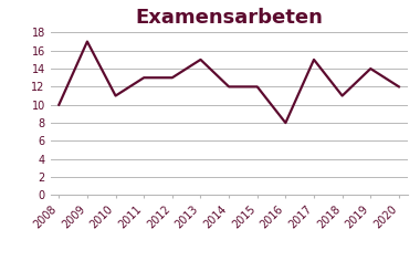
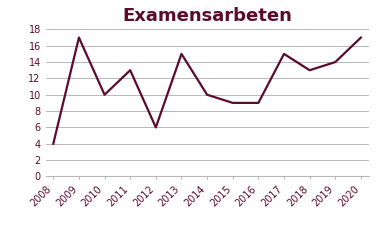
2008: 10 -> 4
2010: 11 -> 10
2012: 13 -> 6
2014: 12 -> 10
2015: 12 -> 9
2016: 8 -> 9
2018: 11 -> 13
2020: 12 -> 17
